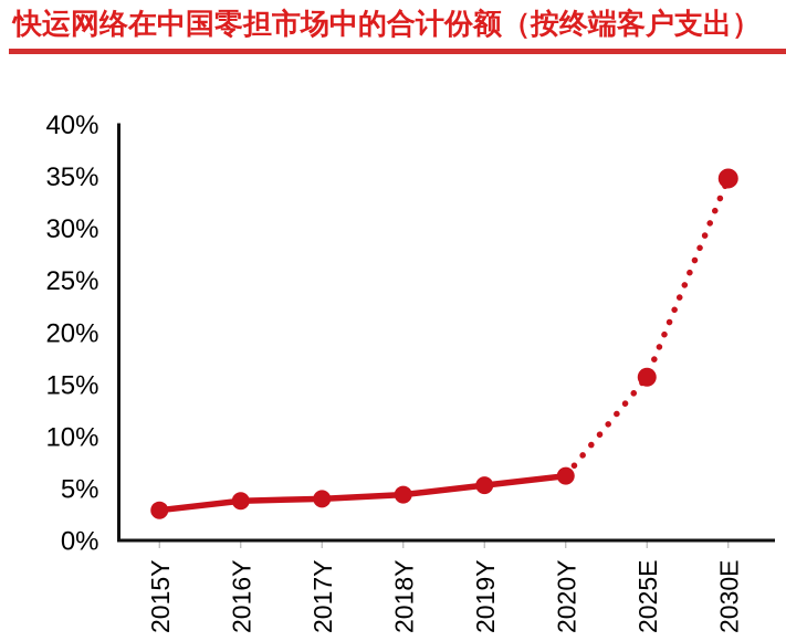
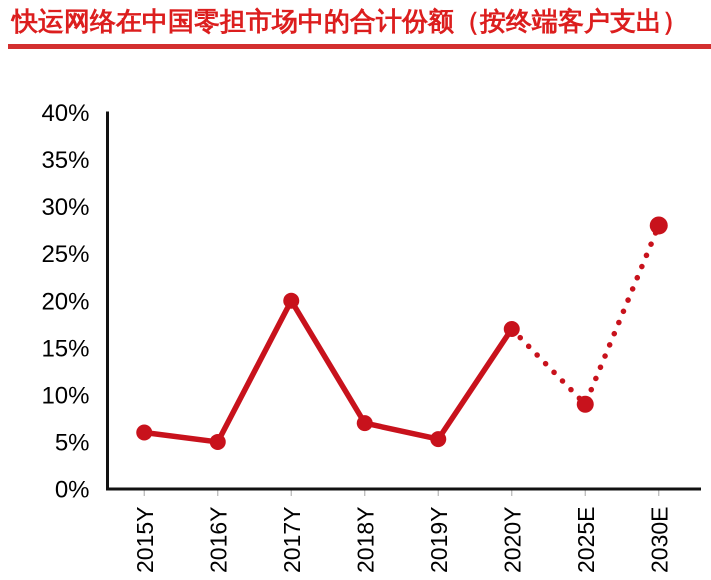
2015Y: 3% -> 6%
2016Y: 4% -> 5%
2017Y: 4% -> 20%
2018Y: 4% -> 7%
2020Y: 6% -> 17%
2025E: 16% -> 9%
2030E: 35% -> 28%
